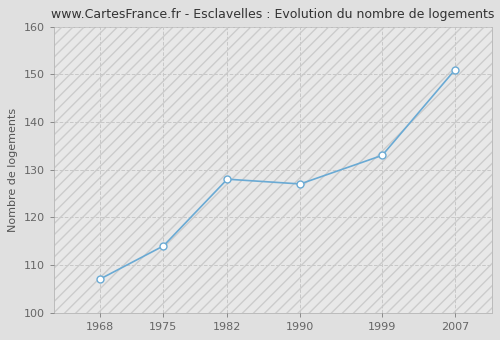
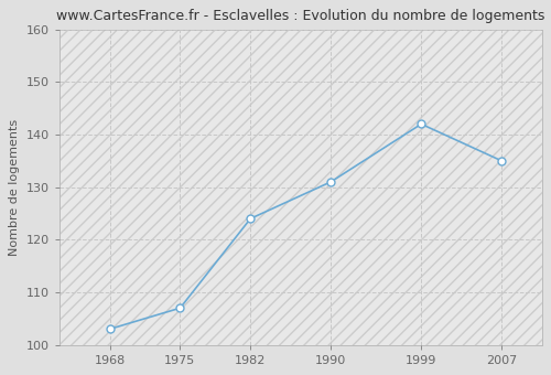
1968: 107 -> 103
1975: 114 -> 107
1982: 128 -> 124
1990: 127 -> 131
1999: 133 -> 142
2007: 151 -> 135
